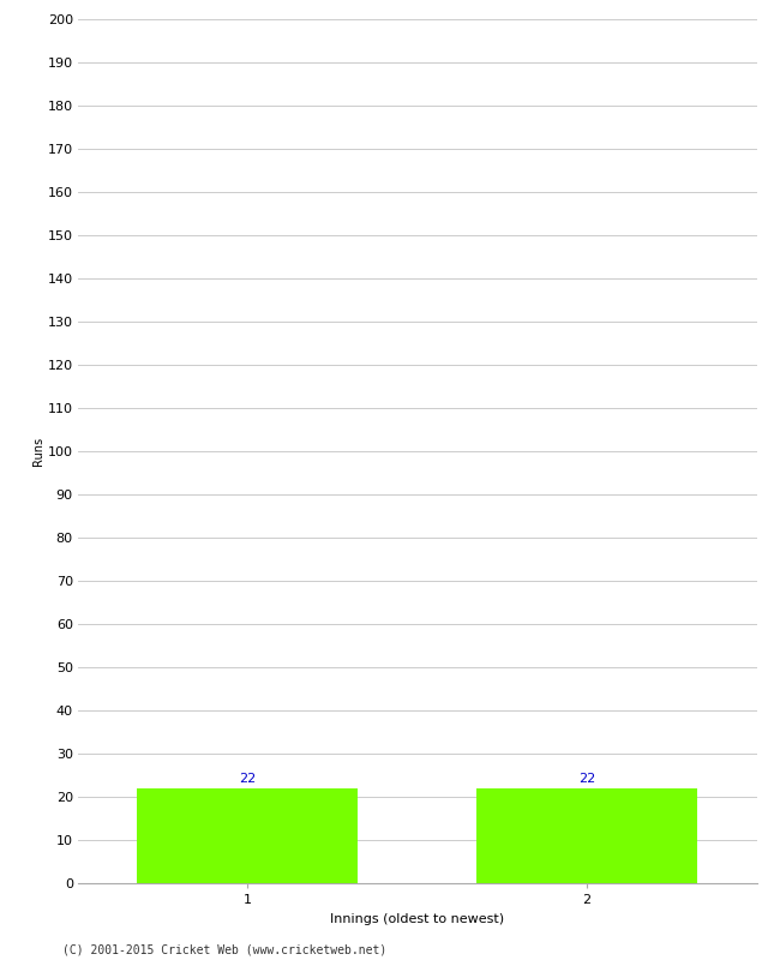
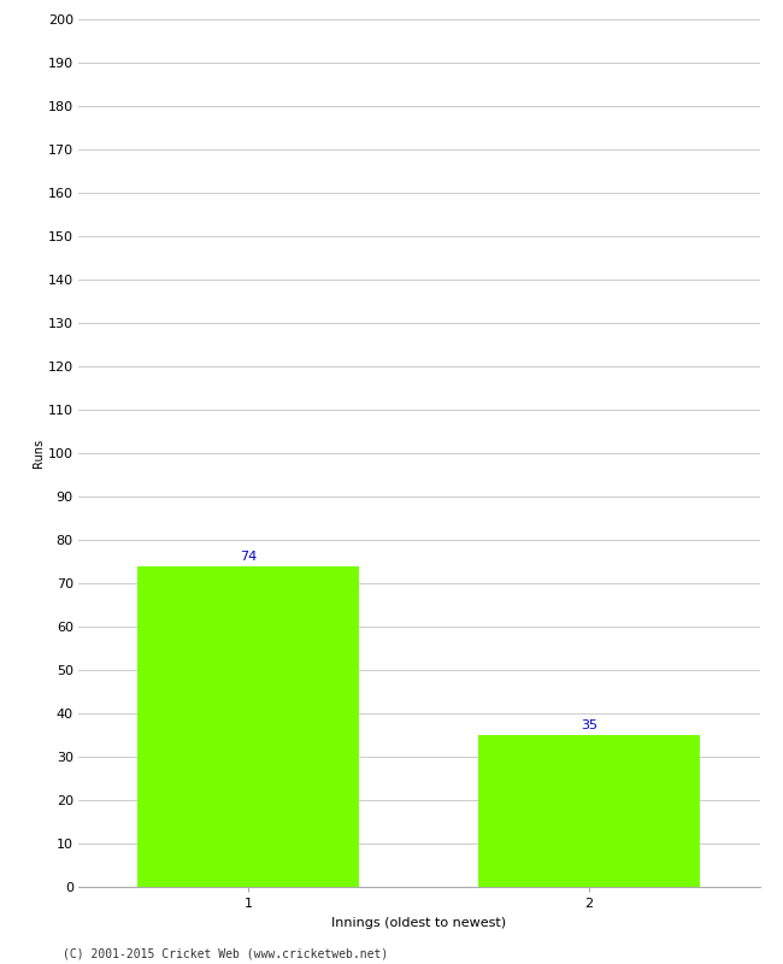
1: 22 -> 74
2: 22 -> 35
